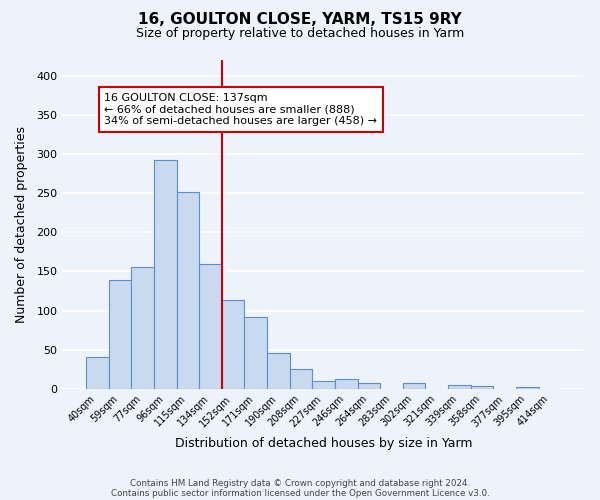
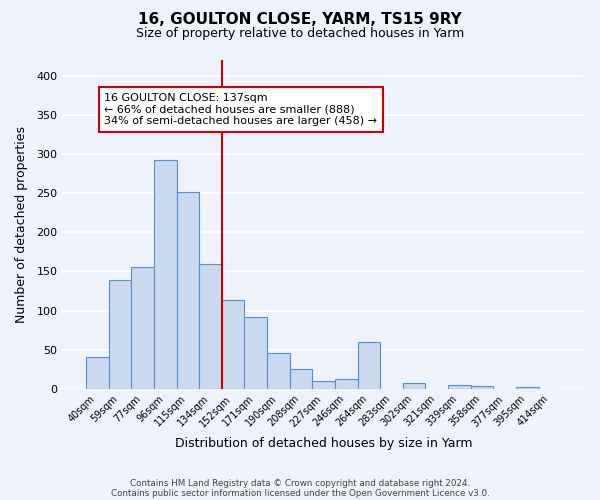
264sqm: 8 -> 60
